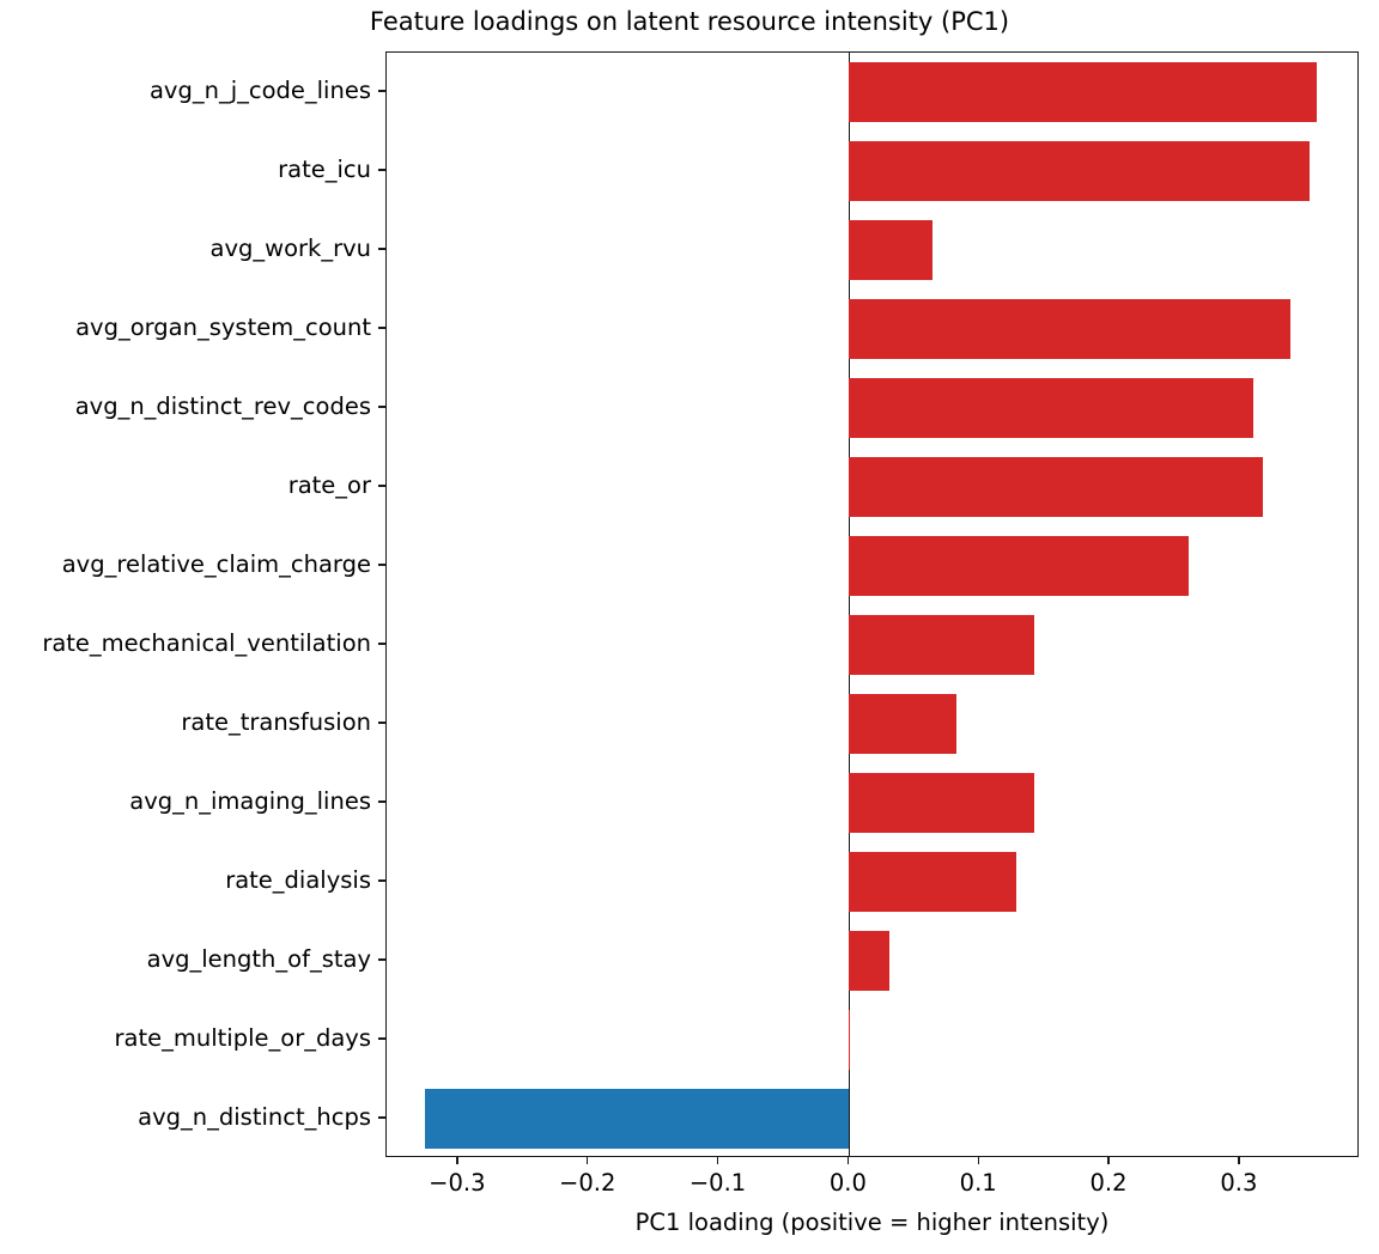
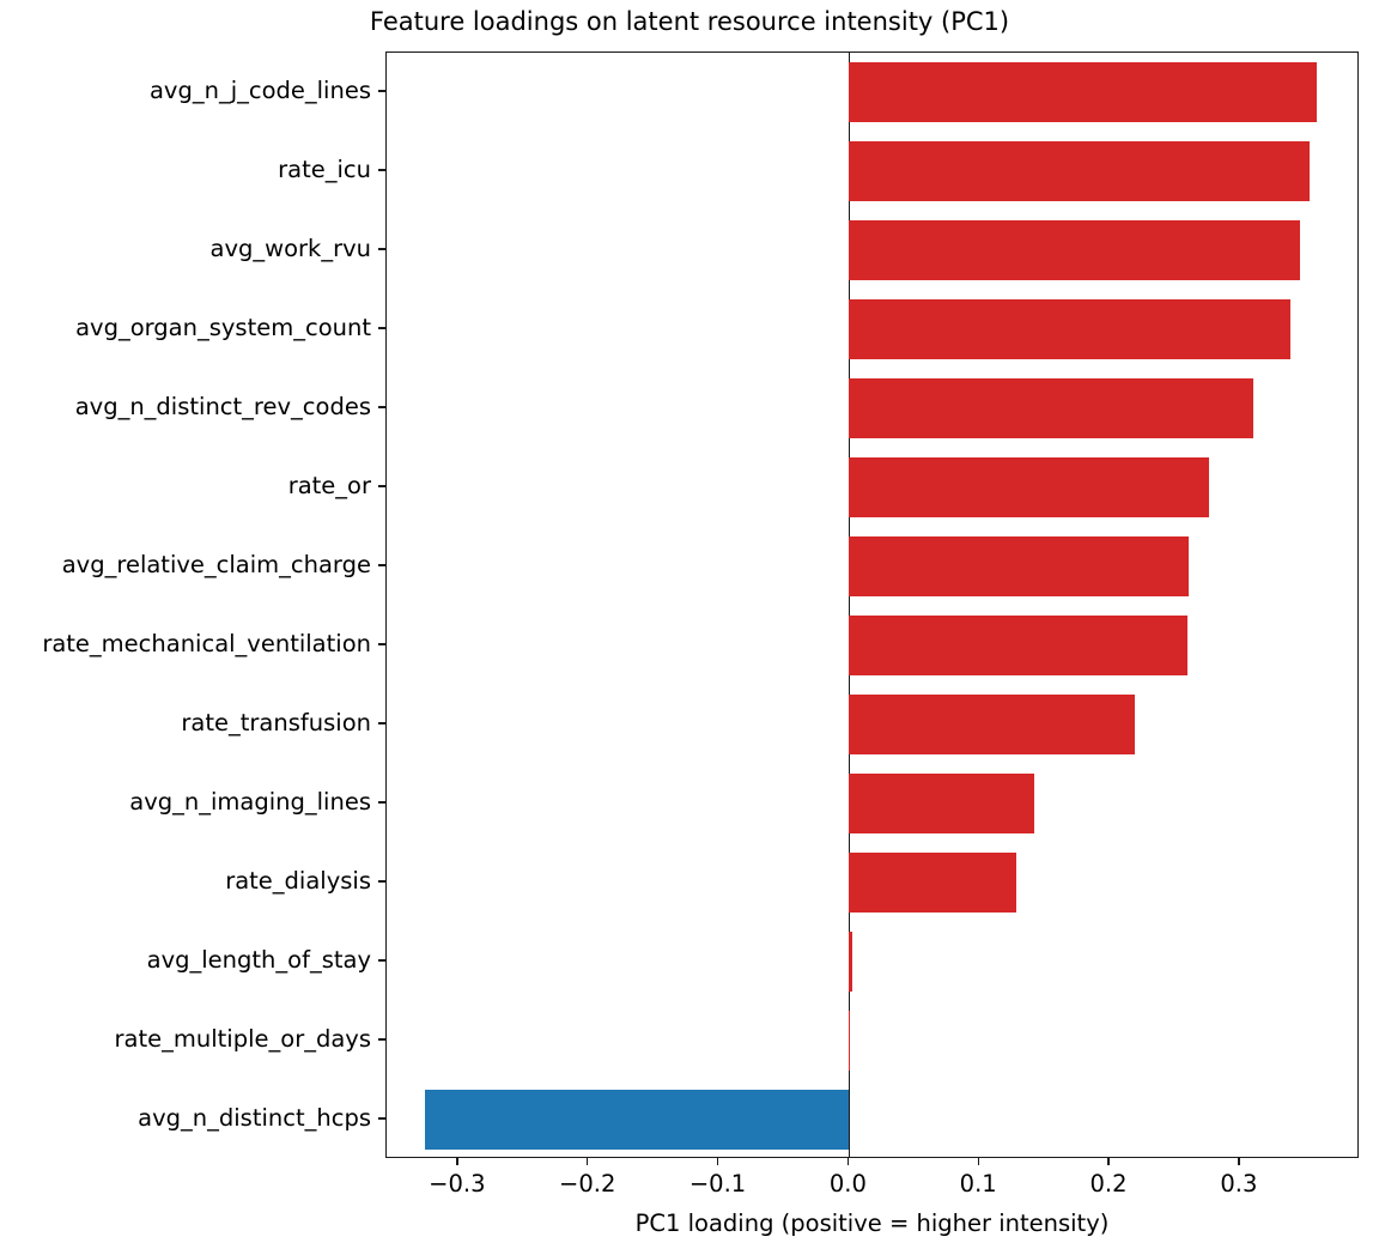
avg_work_rvu: 0.064 -> 0.346
rate_or: 0.318 -> 0.276
rate_mechanical_ventilation: 0.142 -> 0.260
rate_transfusion: 0.082 -> 0.219
avg_length_of_stay: 0.031 -> 0.002
